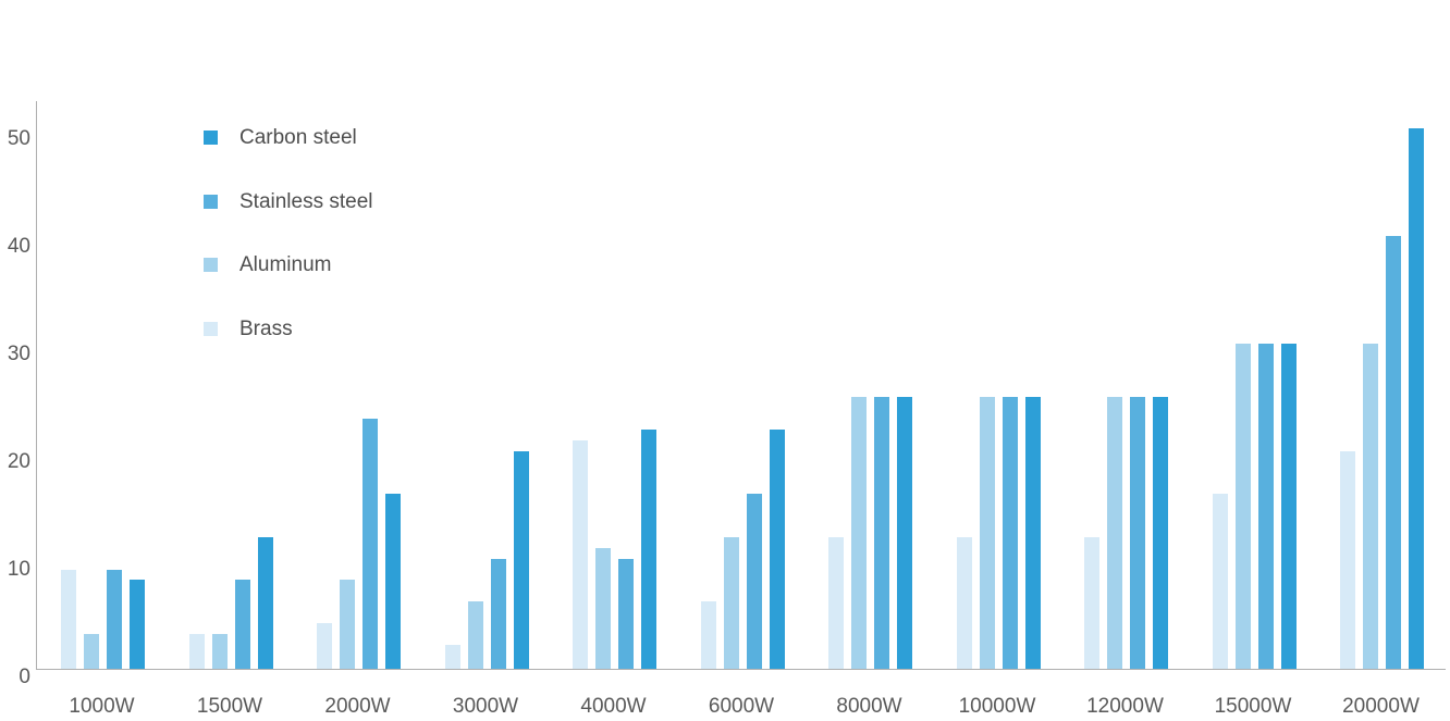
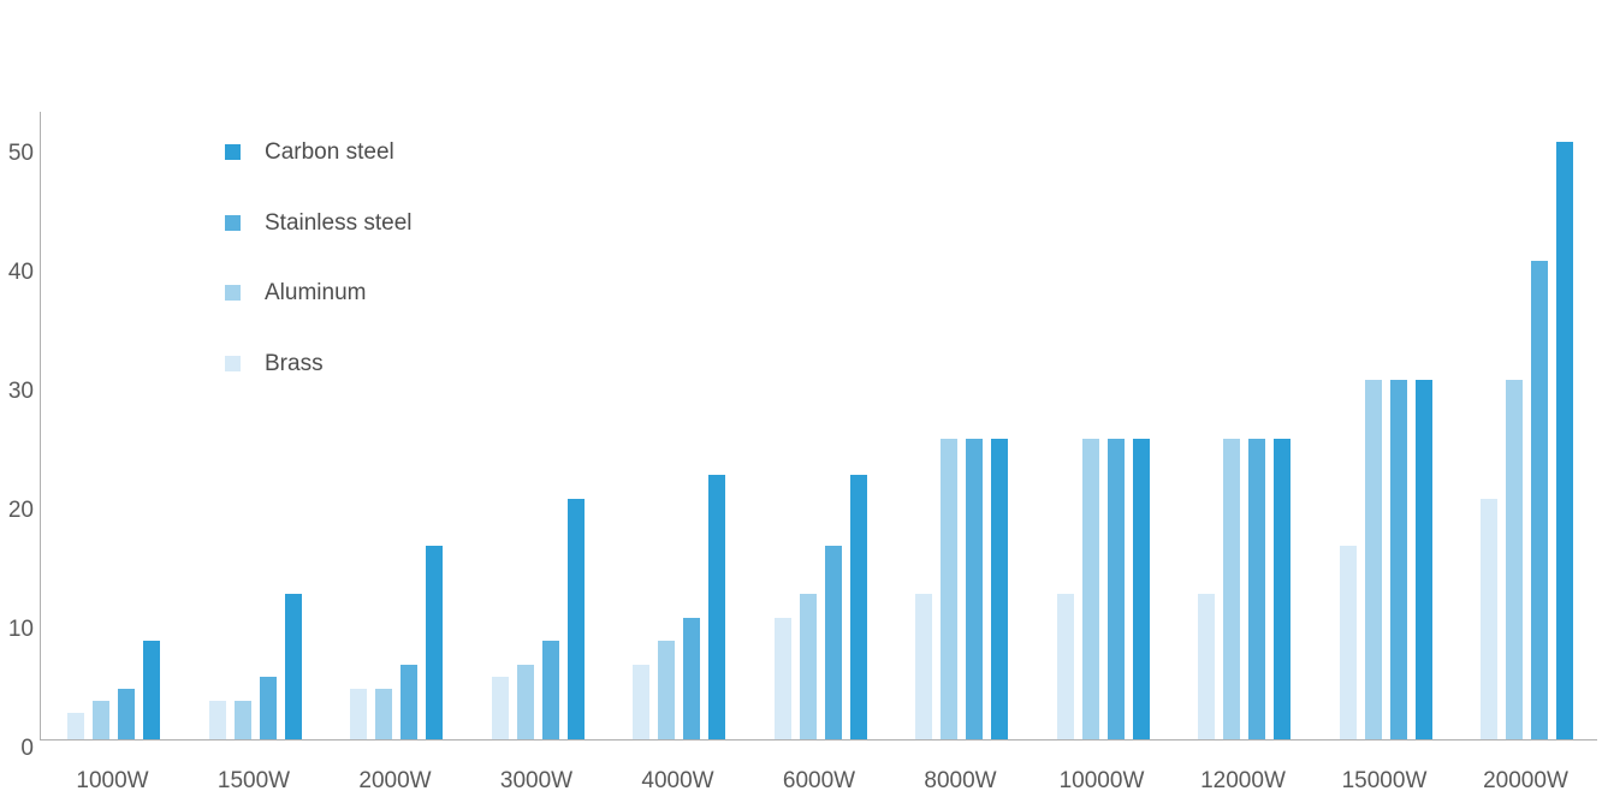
Brass/1000W: 10 -> 3
Stainless steel/1000W: 10 -> 5
Stainless steel/1500W: 9 -> 6
Aluminum/2000W: 9 -> 5
Stainless steel/2000W: 24 -> 7
Brass/3000W: 3 -> 6
Stainless steel/3000W: 11 -> 9
Brass/4000W: 22 -> 7
Aluminum/4000W: 12 -> 9
Brass/6000W: 7 -> 11
